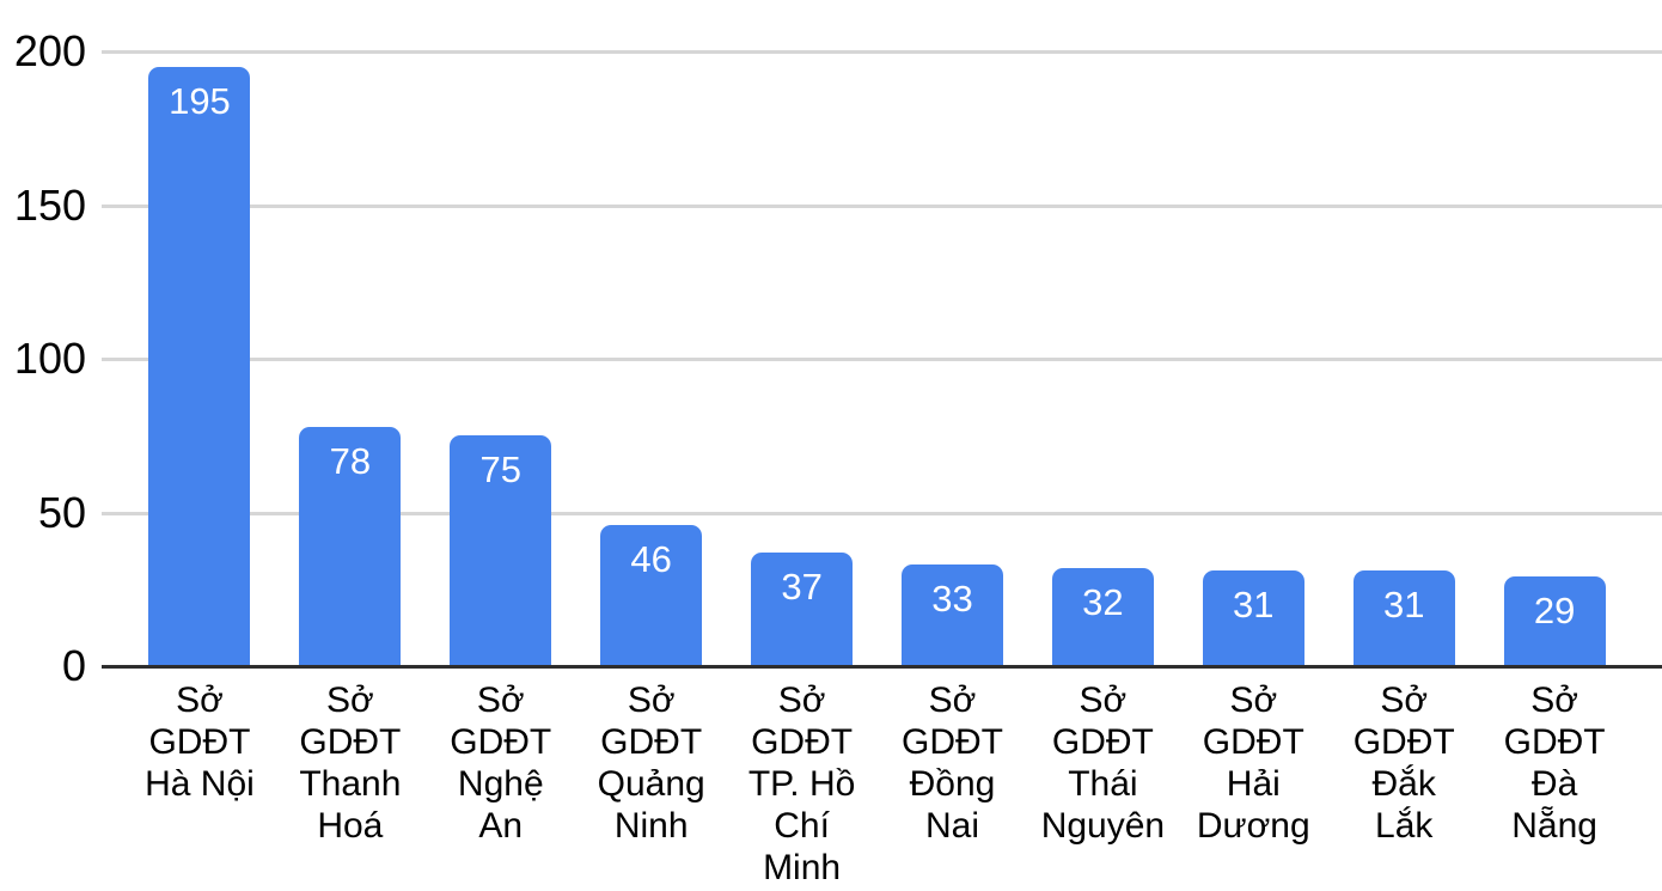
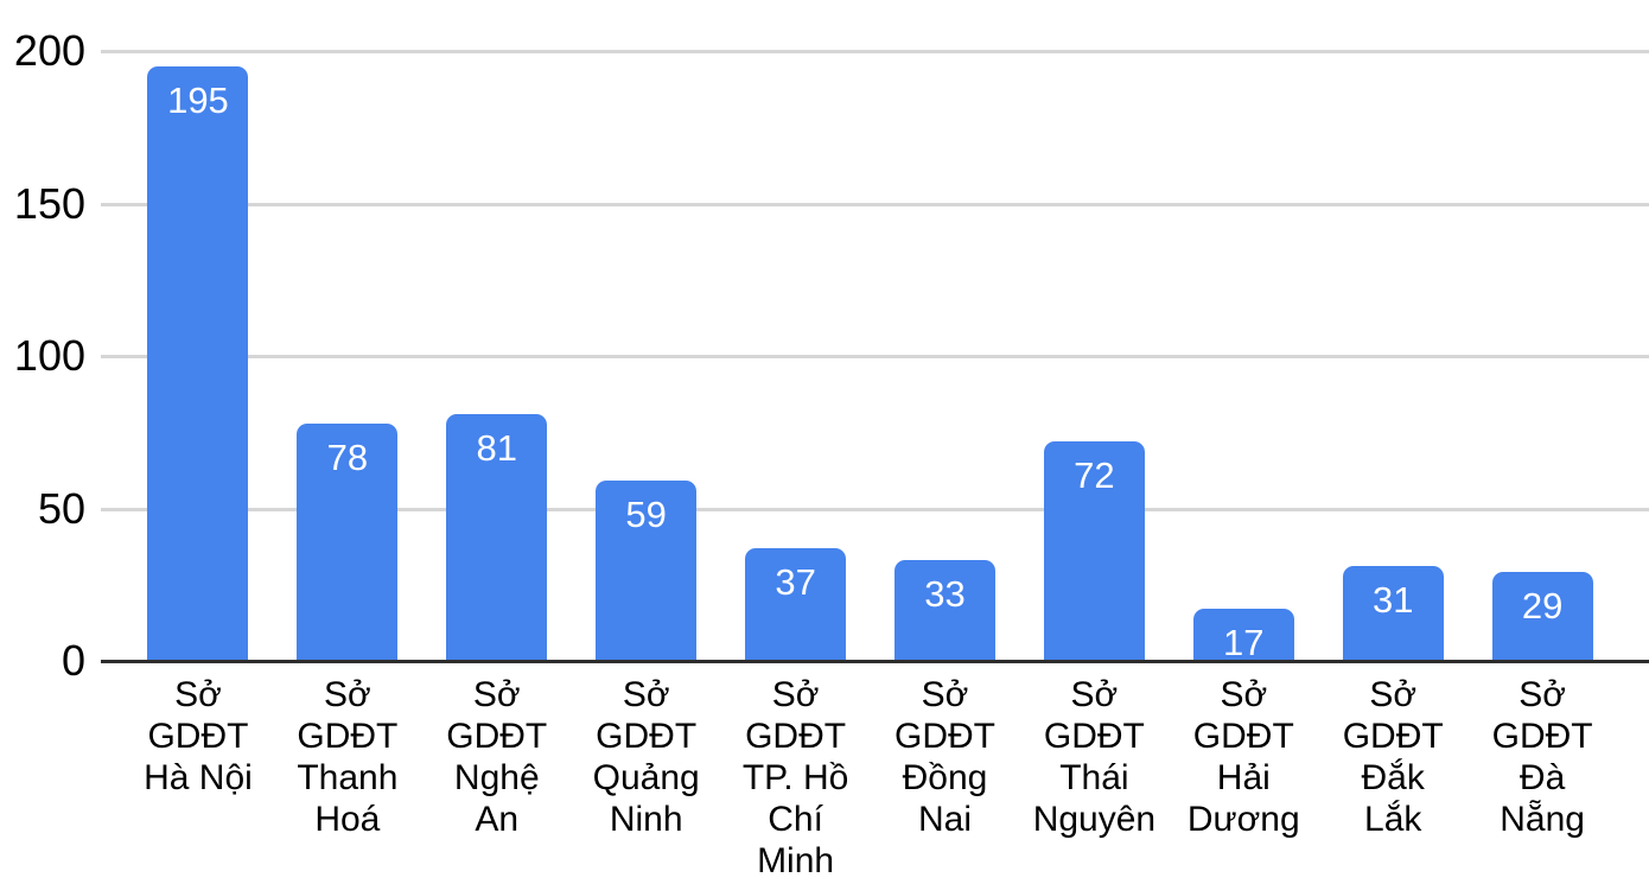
Sở GDĐT Nghệ An: 75 -> 81
Sở GDĐT Quảng Ninh: 46 -> 59
Sở GDĐT Thái Nguyên: 32 -> 72
Sở GDĐT Hải Dương: 31 -> 17
